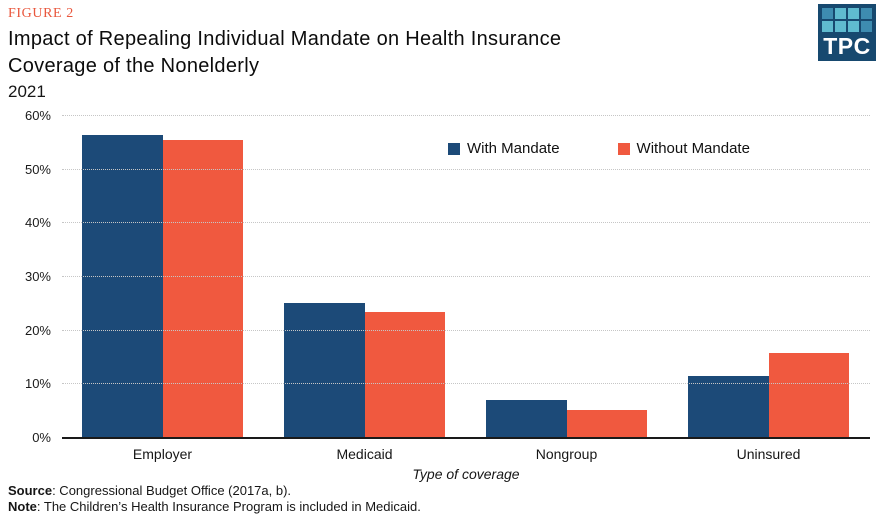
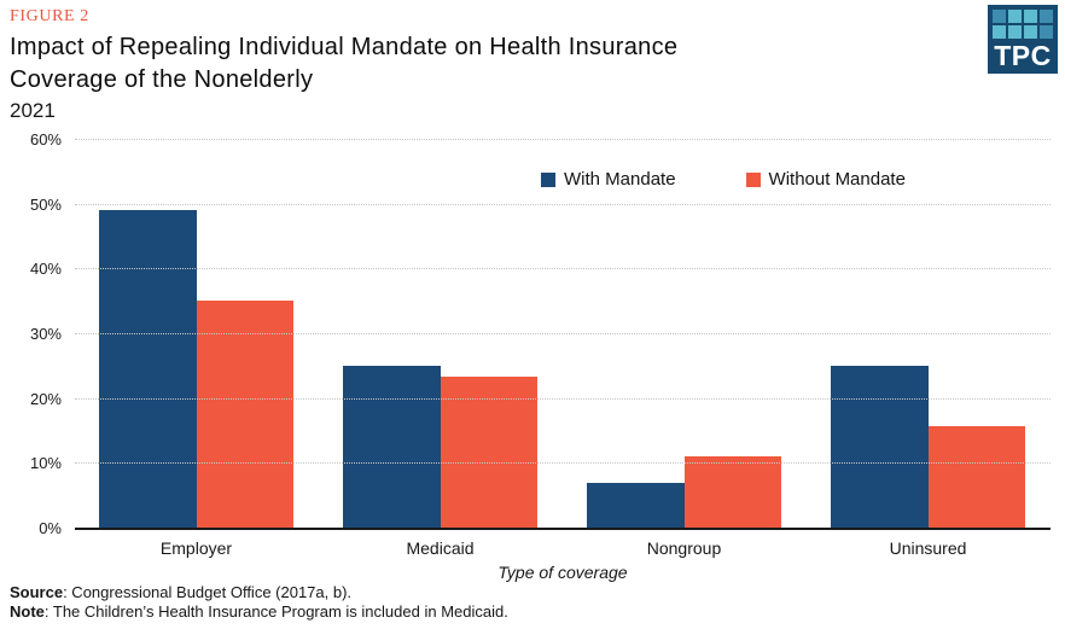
With Mandate/Employer: 56% -> 49%
Without Mandate/Employer: 55% -> 35%
Without Mandate/Nongroup: 5% -> 11%
With Mandate/Uninsured: 11% -> 25%
